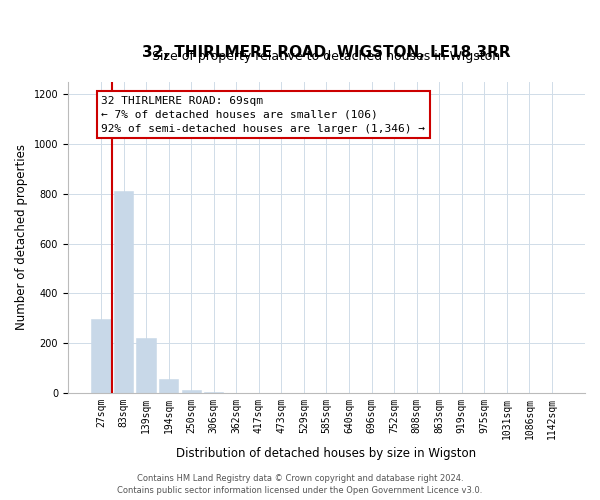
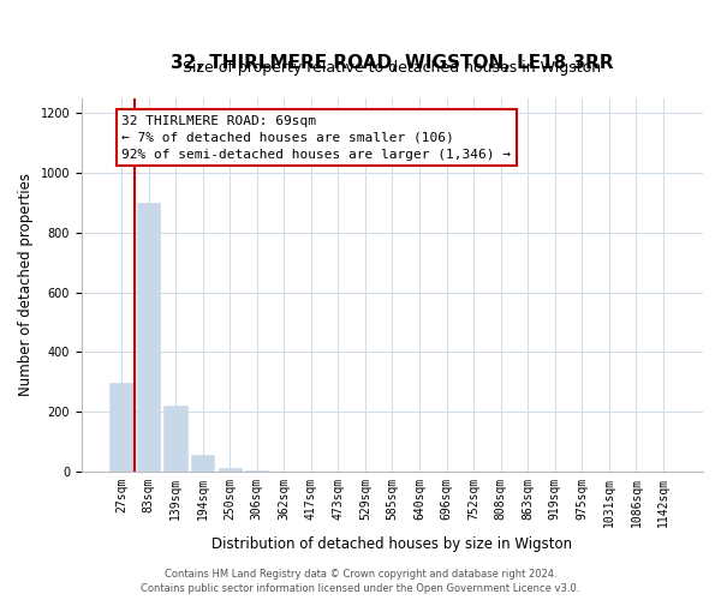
83sqm: 810 -> 900
